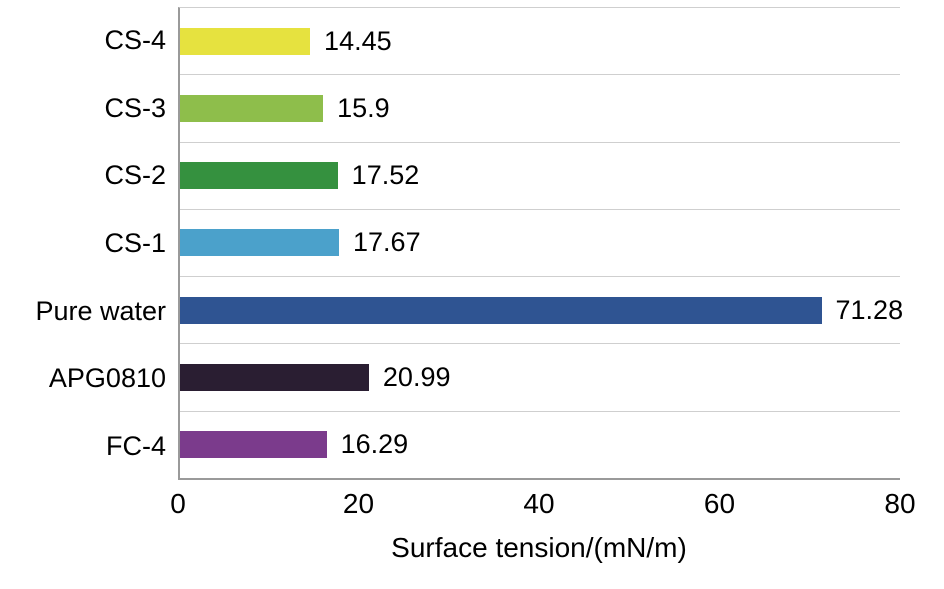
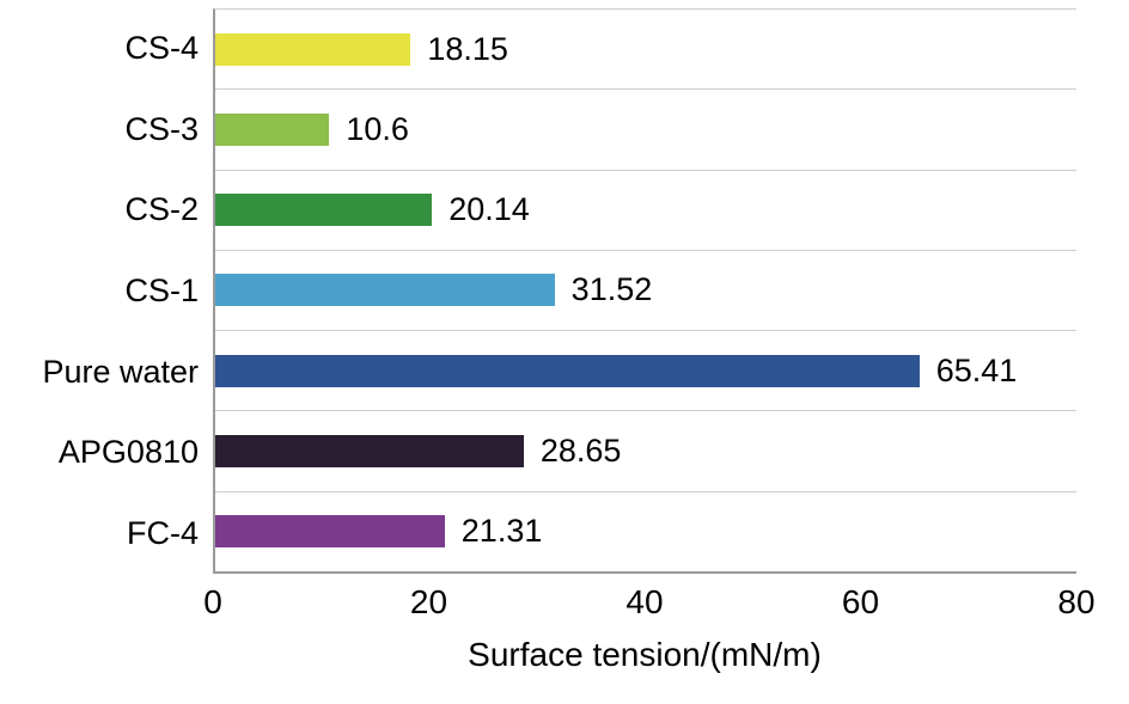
CS-4: 14.45 -> 18.15
CS-3: 15.9 -> 10.6
CS-2: 17.52 -> 20.14
CS-1: 17.67 -> 31.52
Pure water: 71.28 -> 65.41
APG0810: 20.99 -> 28.65
FC-4: 16.29 -> 21.31
